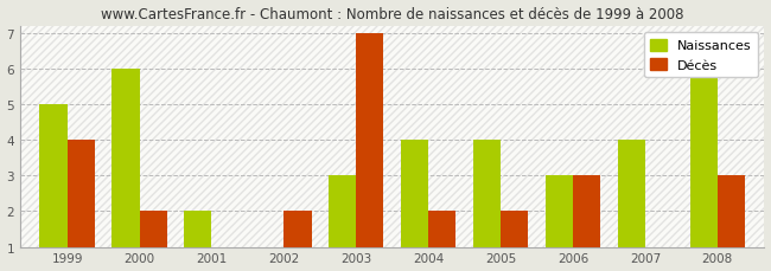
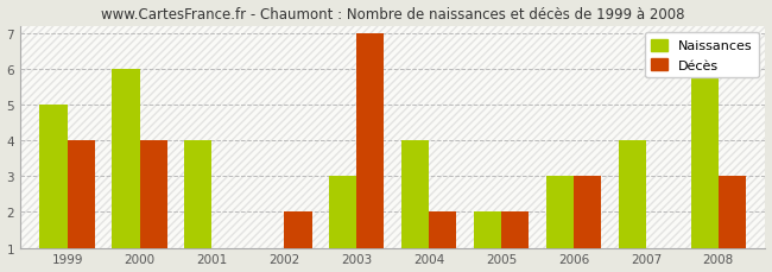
Décès/2000: 2 -> 4
Naissances/2001: 2 -> 4
Naissances/2005: 4 -> 2
